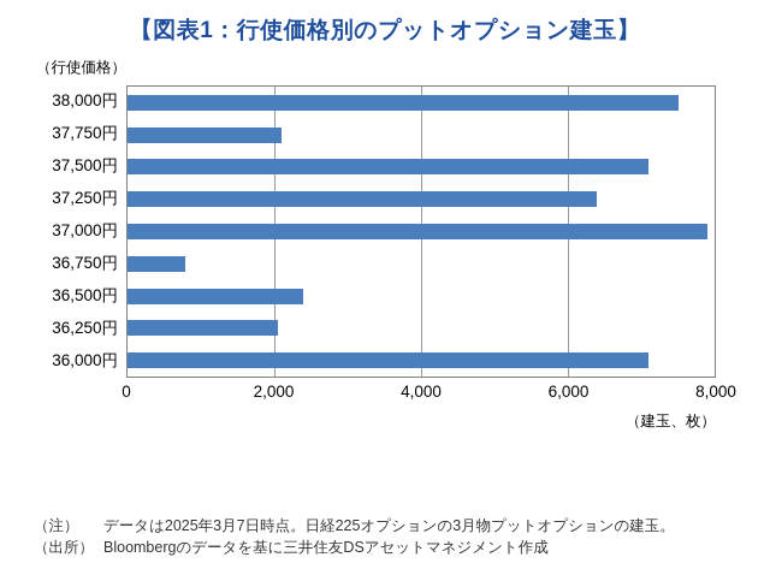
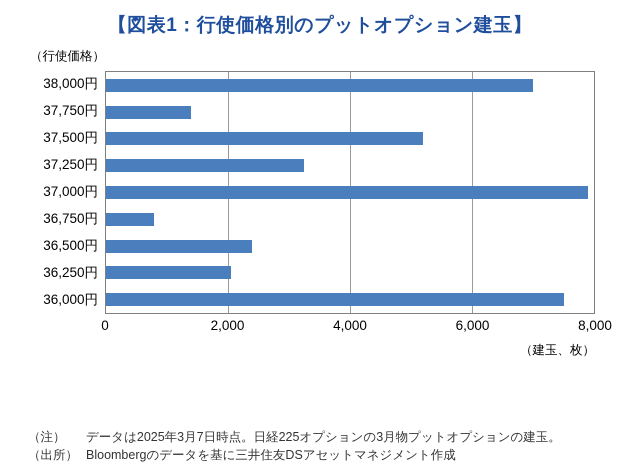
38,000円: 7500 -> 7000
37,750円: 2100 -> 1400
37,500円: 7100 -> 5200
37,250円: 6400 -> 3200
36,000円: 7100 -> 7500
